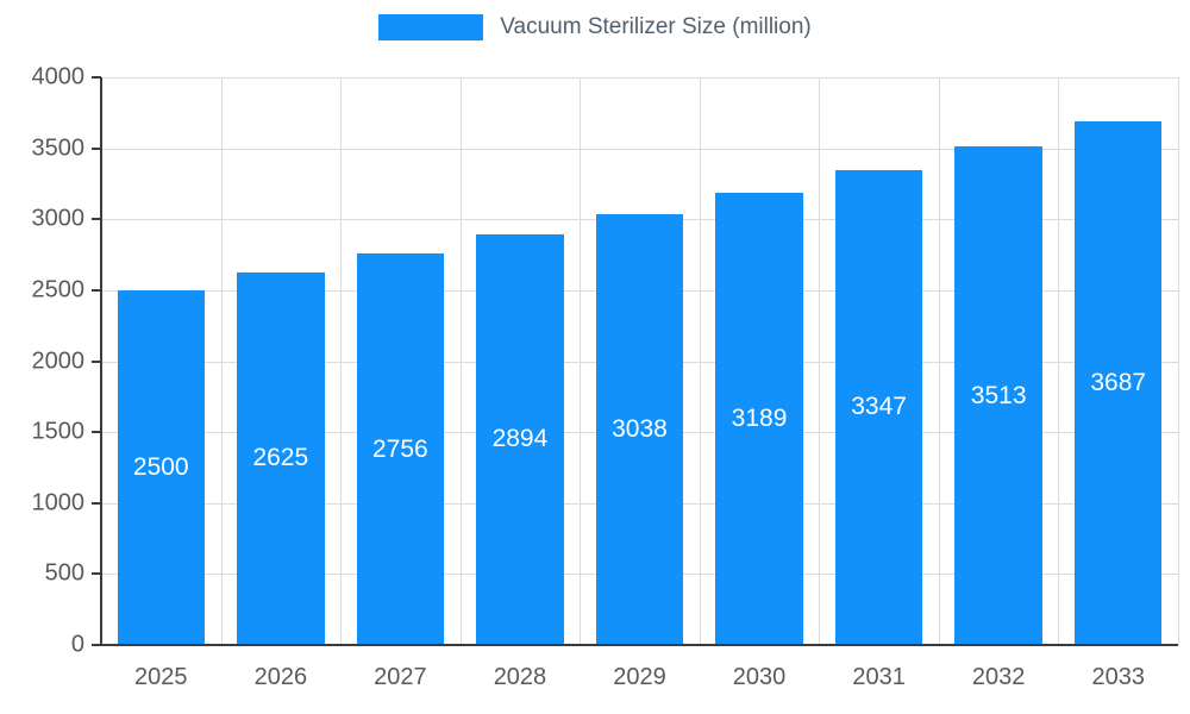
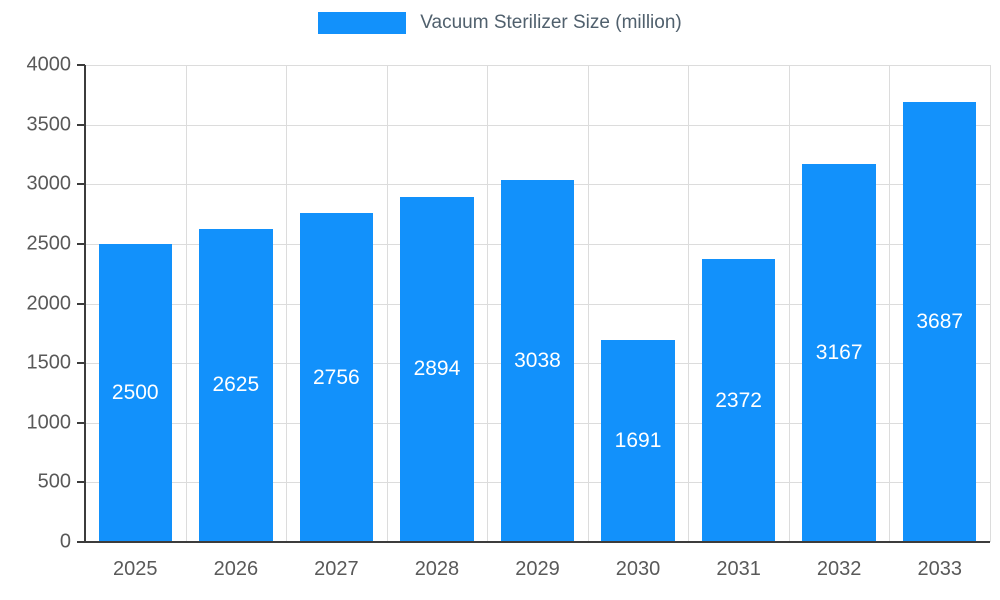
2030: 3189 -> 1691
2031: 3347 -> 2372
2032: 3513 -> 3167
